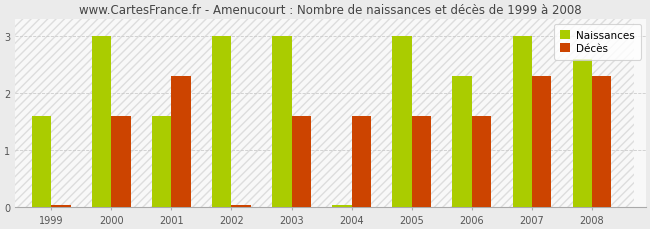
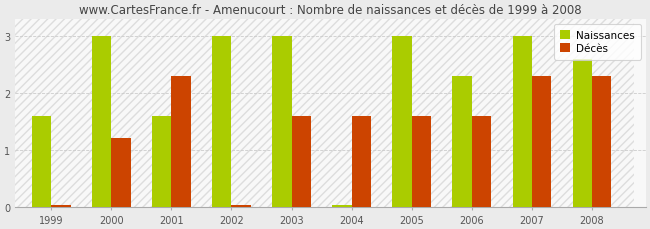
Décès/2000: 1.60 -> 1.22
